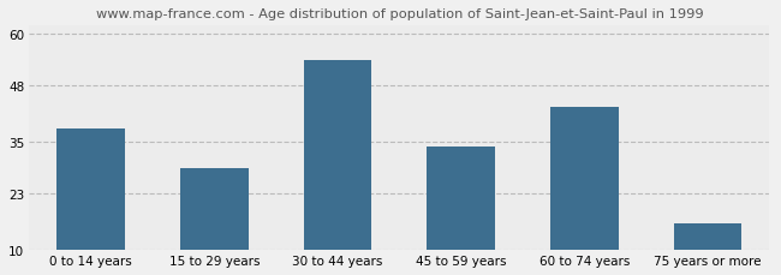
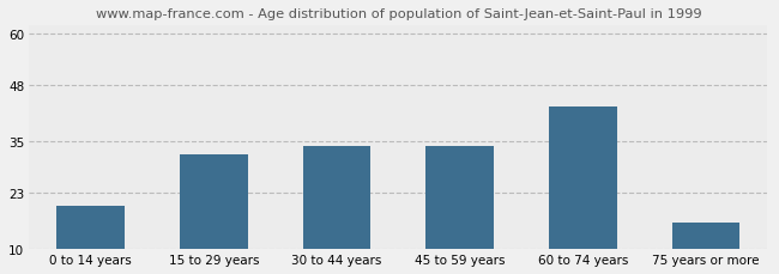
0 to 14 years: 38 -> 20
15 to 29 years: 29 -> 32
30 to 44 years: 54 -> 34
